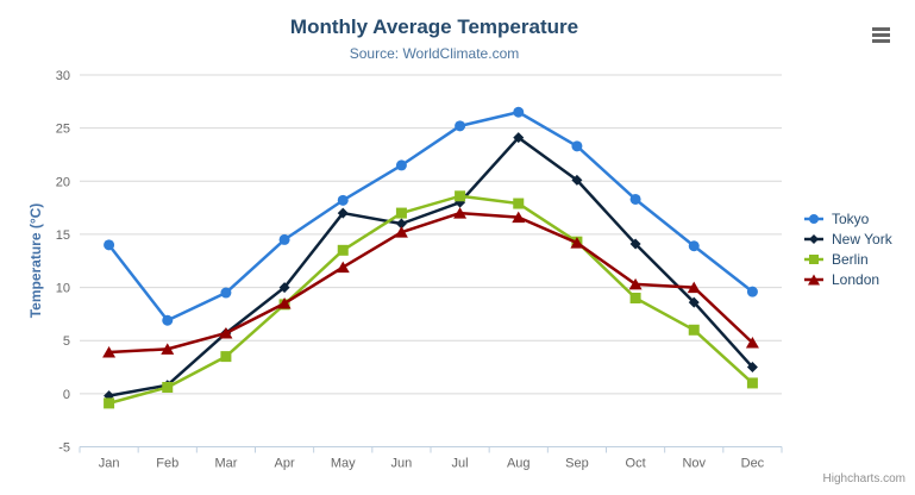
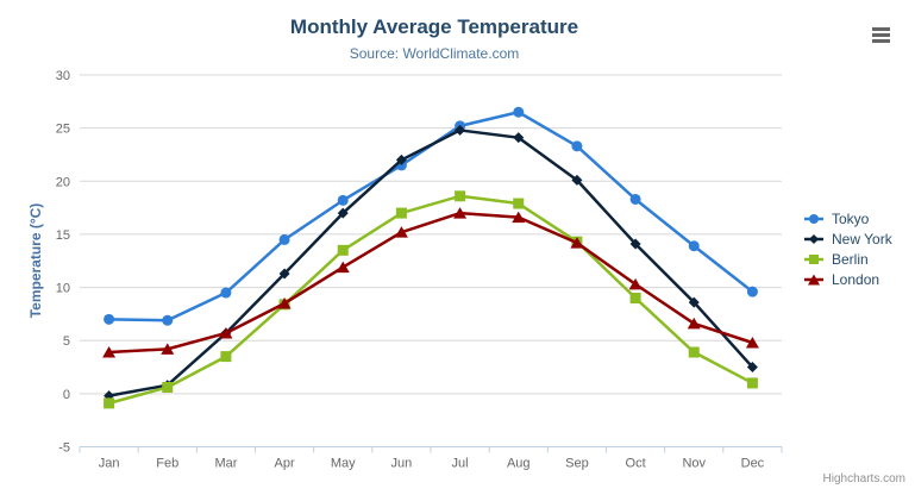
Tokyo/Jan: 14 -> 7
New York/Apr: 10 -> 11
New York/Jun: 16 -> 22
New York/Jul: 18 -> 25
Berlin/Nov: 6 -> 4
London/Nov: 10 -> 7
